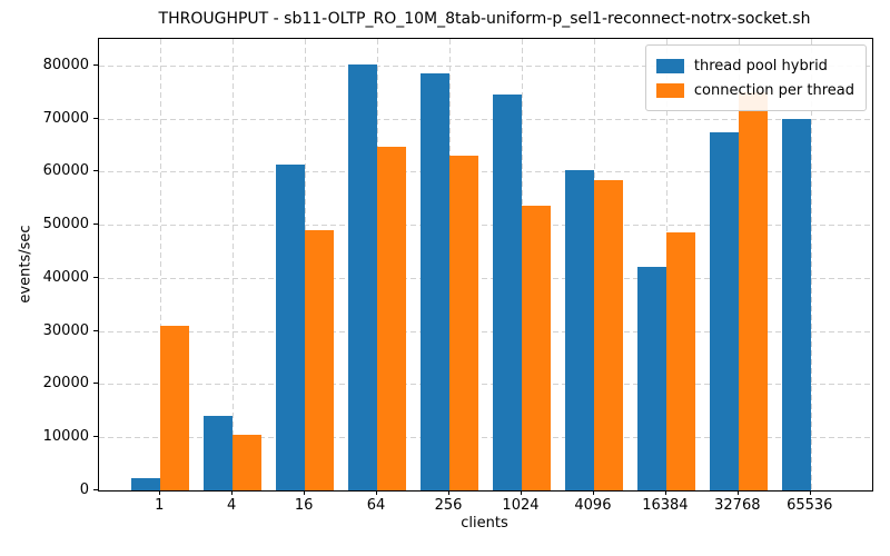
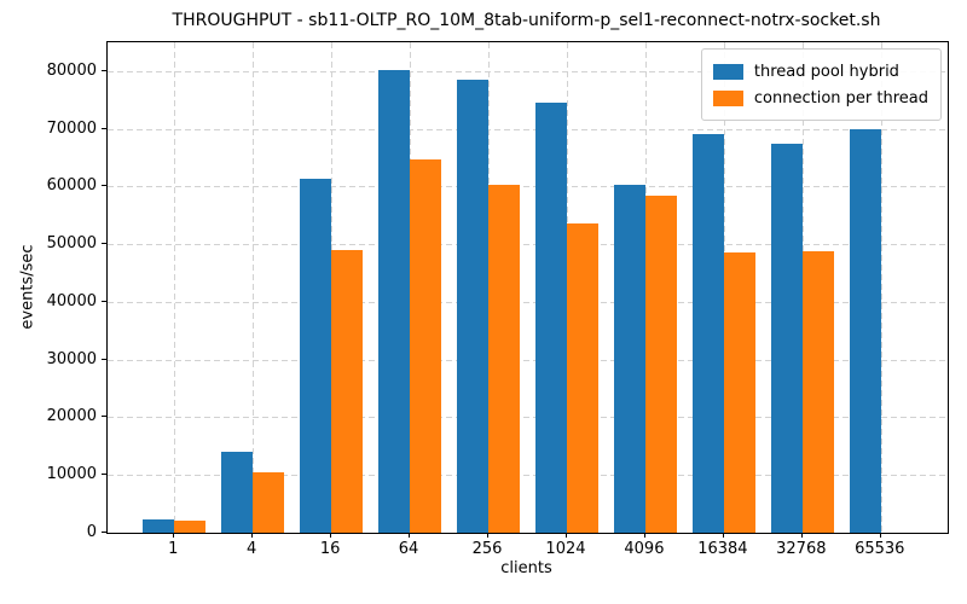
connection per thread/1: 31000 -> 2000
connection per thread/256: 63000 -> 60000
thread pool hybrid/16384: 42000 -> 69000
connection per thread/32768: 75000 -> 49000
